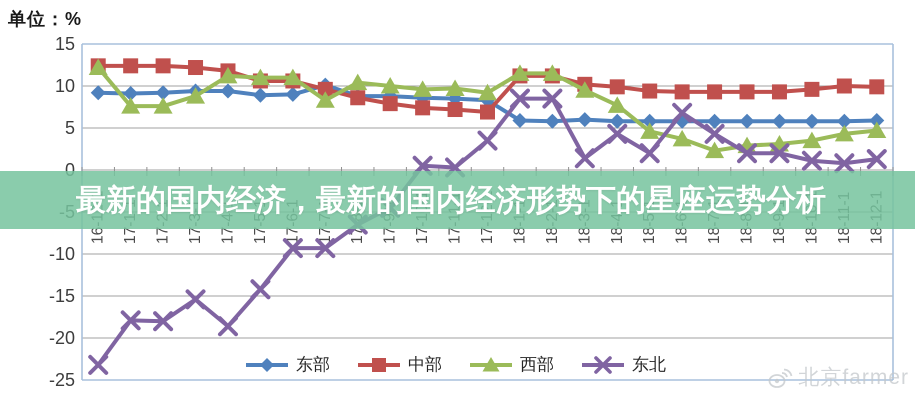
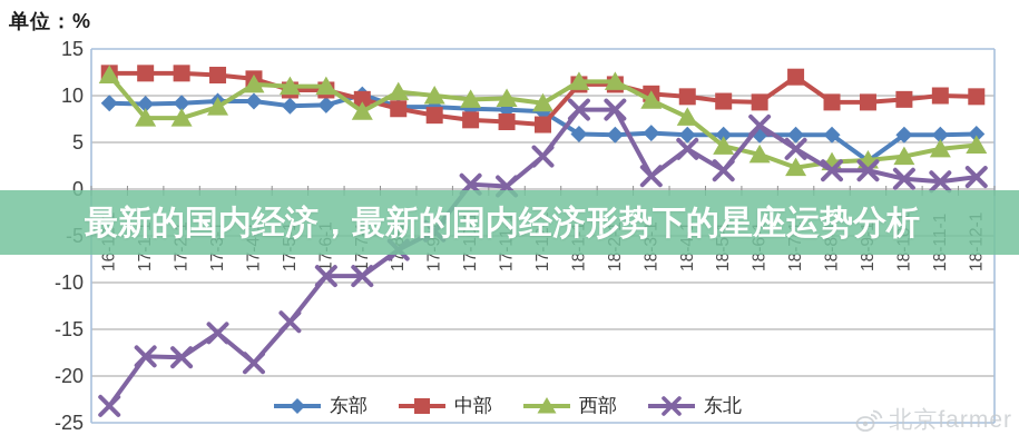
中部/18-7-1: 9 -> 12
东部/18-9-1: 6 -> 3
